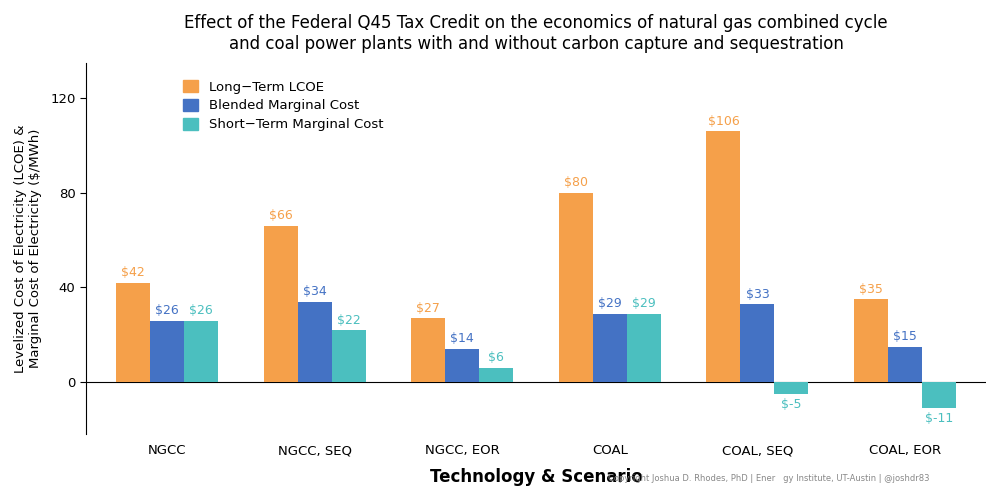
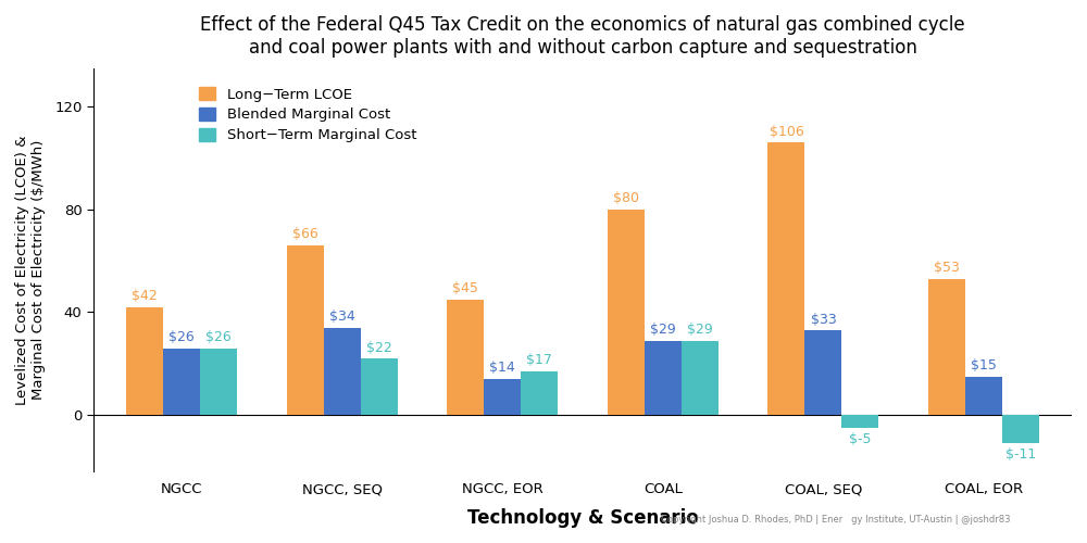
Long−Term LCOE/NGCC, EOR: $27 -> $45
Short−Term Marginal Cost/NGCC, EOR: $6 -> $17
Long−Term LCOE/COAL, EOR: $35 -> $53
